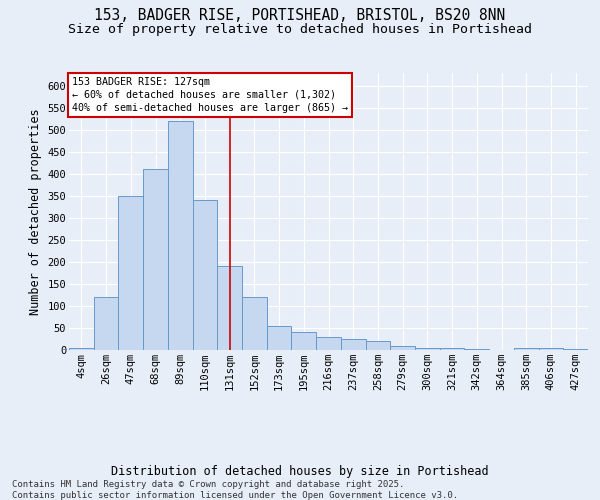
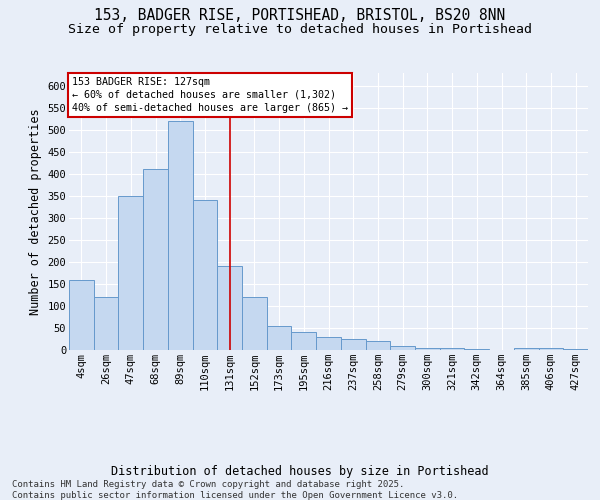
4sqm: 5 -> 160
